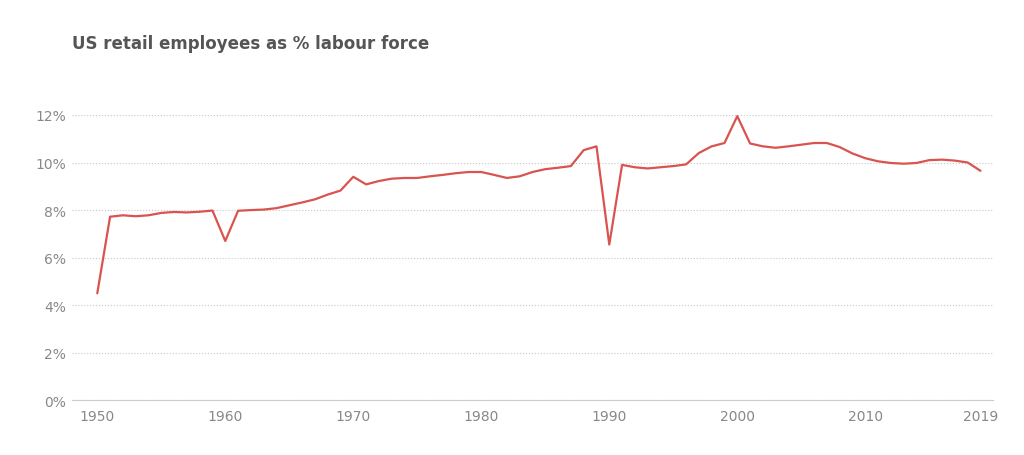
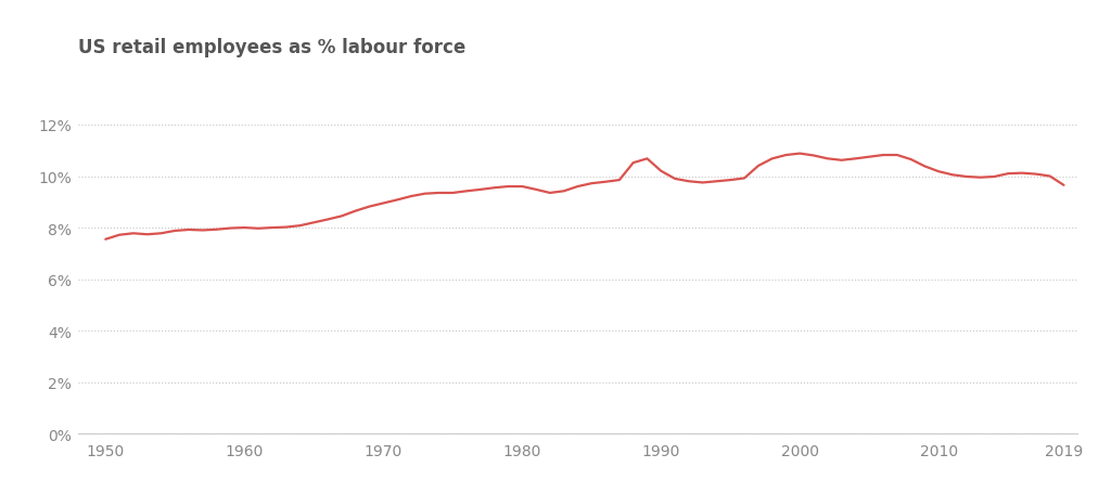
1950: 4.50% -> 7.55%
1960: 6.70% -> 8.00%
1970: 9.40% -> 8.95%
1990: 6.55% -> 10.20%
2000: 11.95% -> 10.88%
